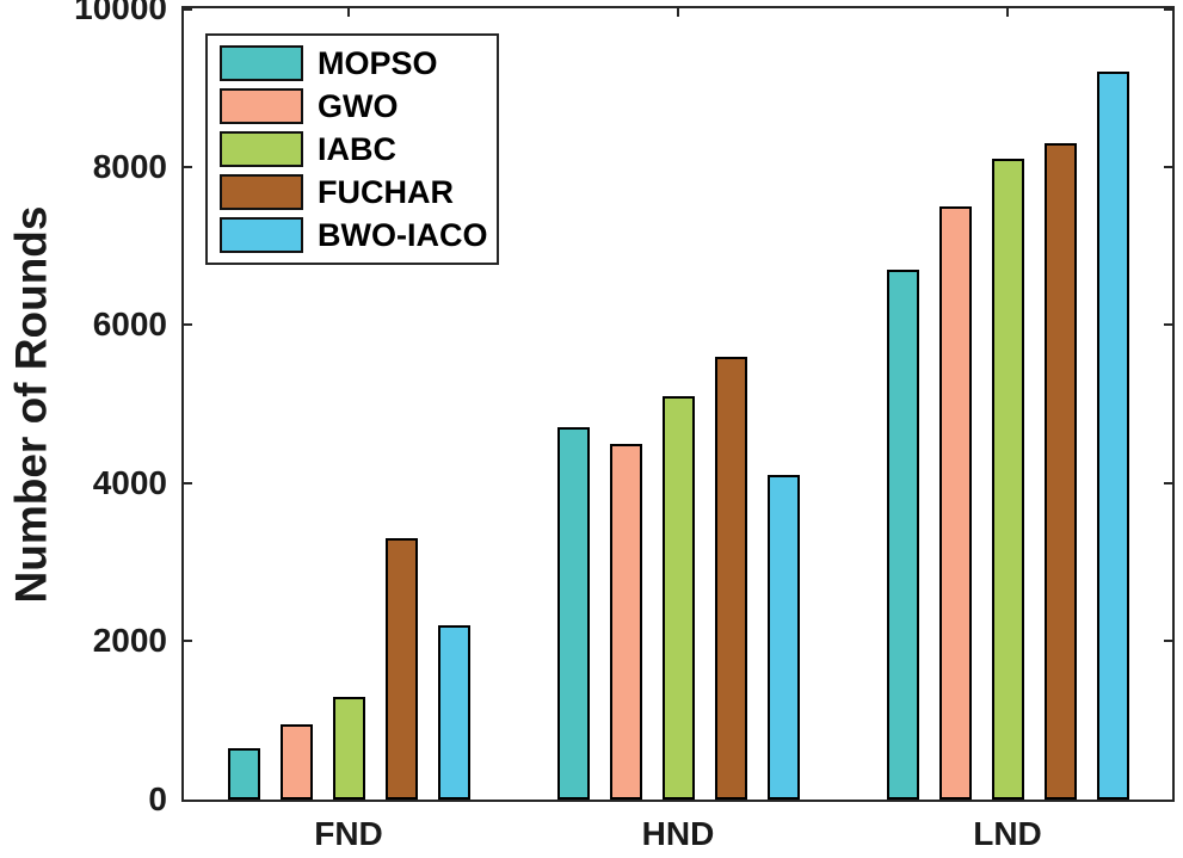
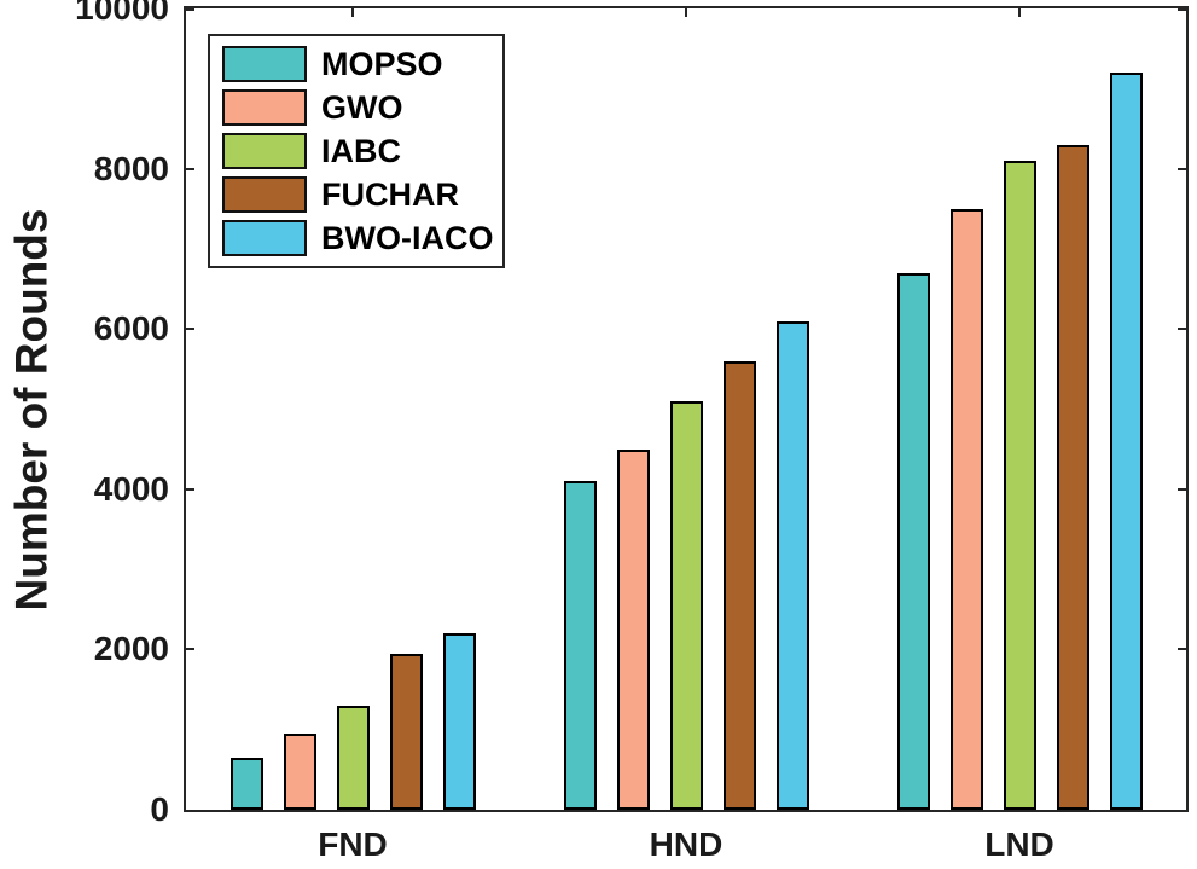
FUCHAR/FND: 3300 -> 2000
MOPSO/HND: 4700 -> 4100
BWO-IACO/HND: 4100 -> 6100
